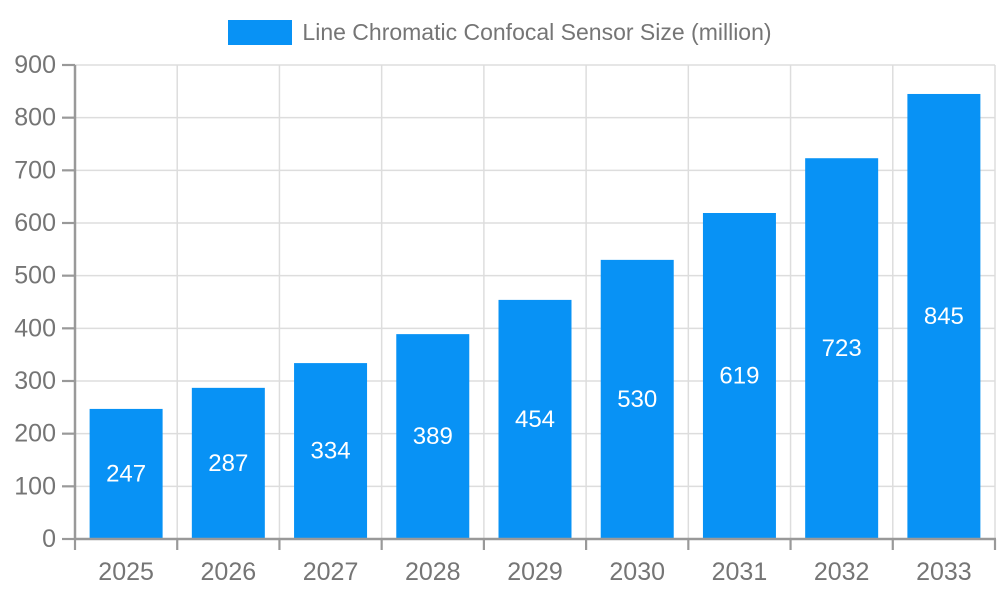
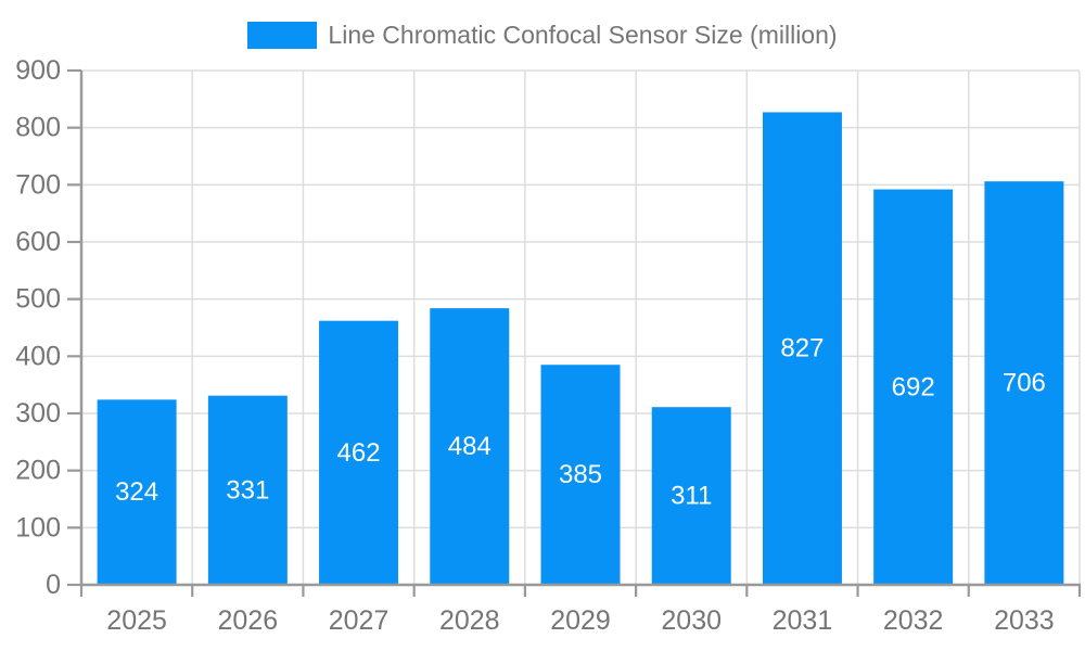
2025: 247 -> 324
2026: 287 -> 331
2027: 334 -> 462
2028: 389 -> 484
2029: 454 -> 385
2030: 530 -> 311
2031: 619 -> 827
2032: 723 -> 692
2033: 845 -> 706
